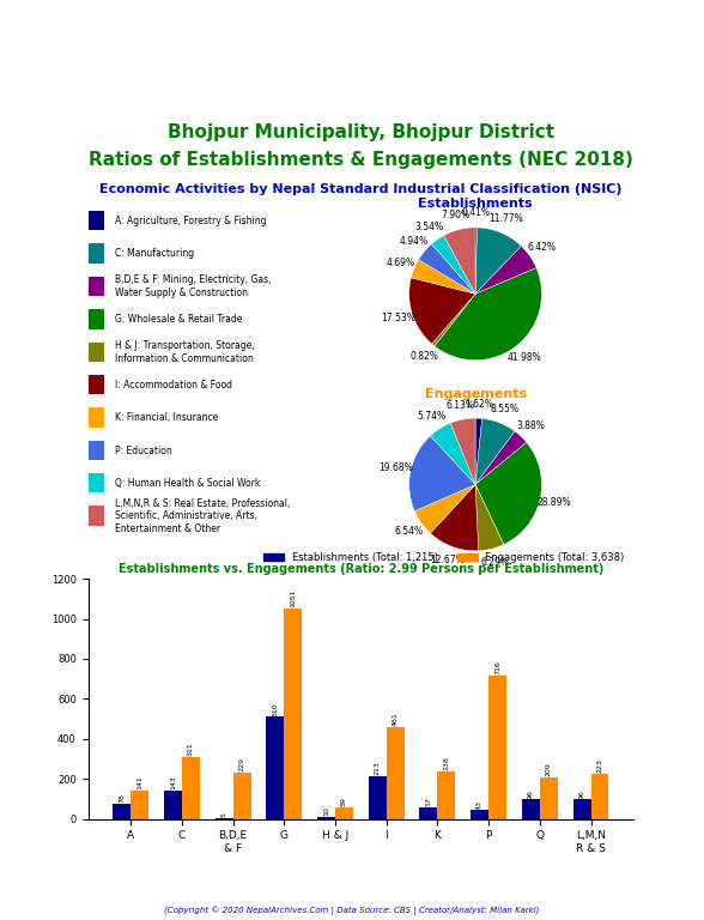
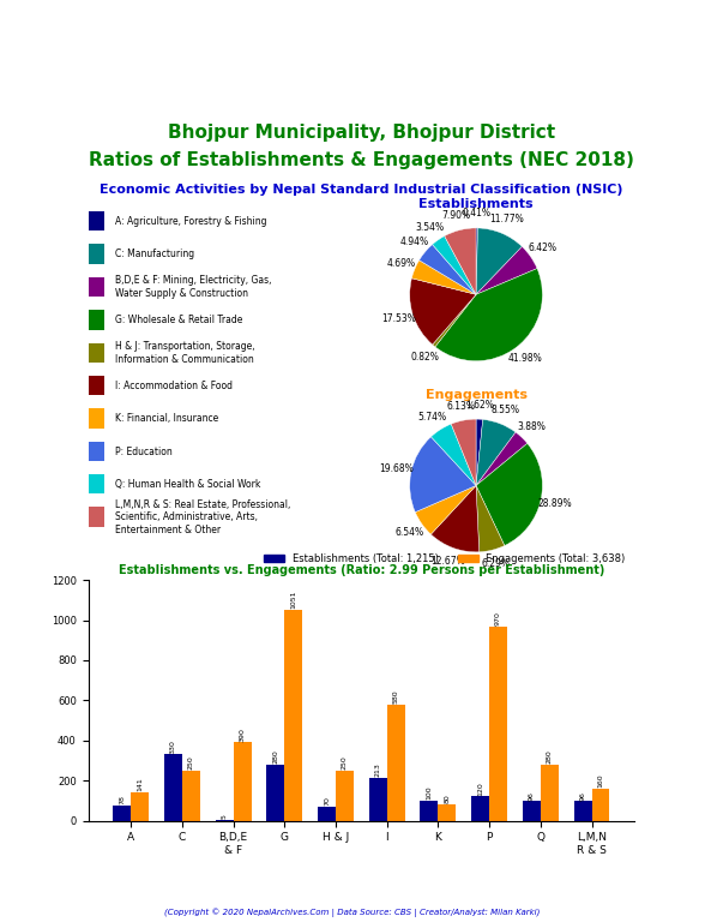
Establishments (Total: 1,215)/C: 140 -> 330
Engagements (Total: 3,638)/C: 310 -> 250
Engagements (Total: 3,638)/B,D,E & F: 230 -> 390
Establishments (Total: 1,215)/G: 510 -> 280
Establishments (Total: 1,215)/H & J: 10 -> 70
Engagements (Total: 3,638)/H & J: 60 -> 250
Engagements (Total: 3,638)/I: 460 -> 580
Establishments (Total: 1,215)/K: 60 -> 100
Engagements (Total: 3,638)/K: 240 -> 80
Establishments (Total: 1,215)/P: 40 -> 120
Engagements (Total: 3,638)/P: 720 -> 970
Engagements (Total: 3,638)/Q: 210 -> 280
Engagements (Total: 3,638)/L,M,N R & S: 220 -> 160
